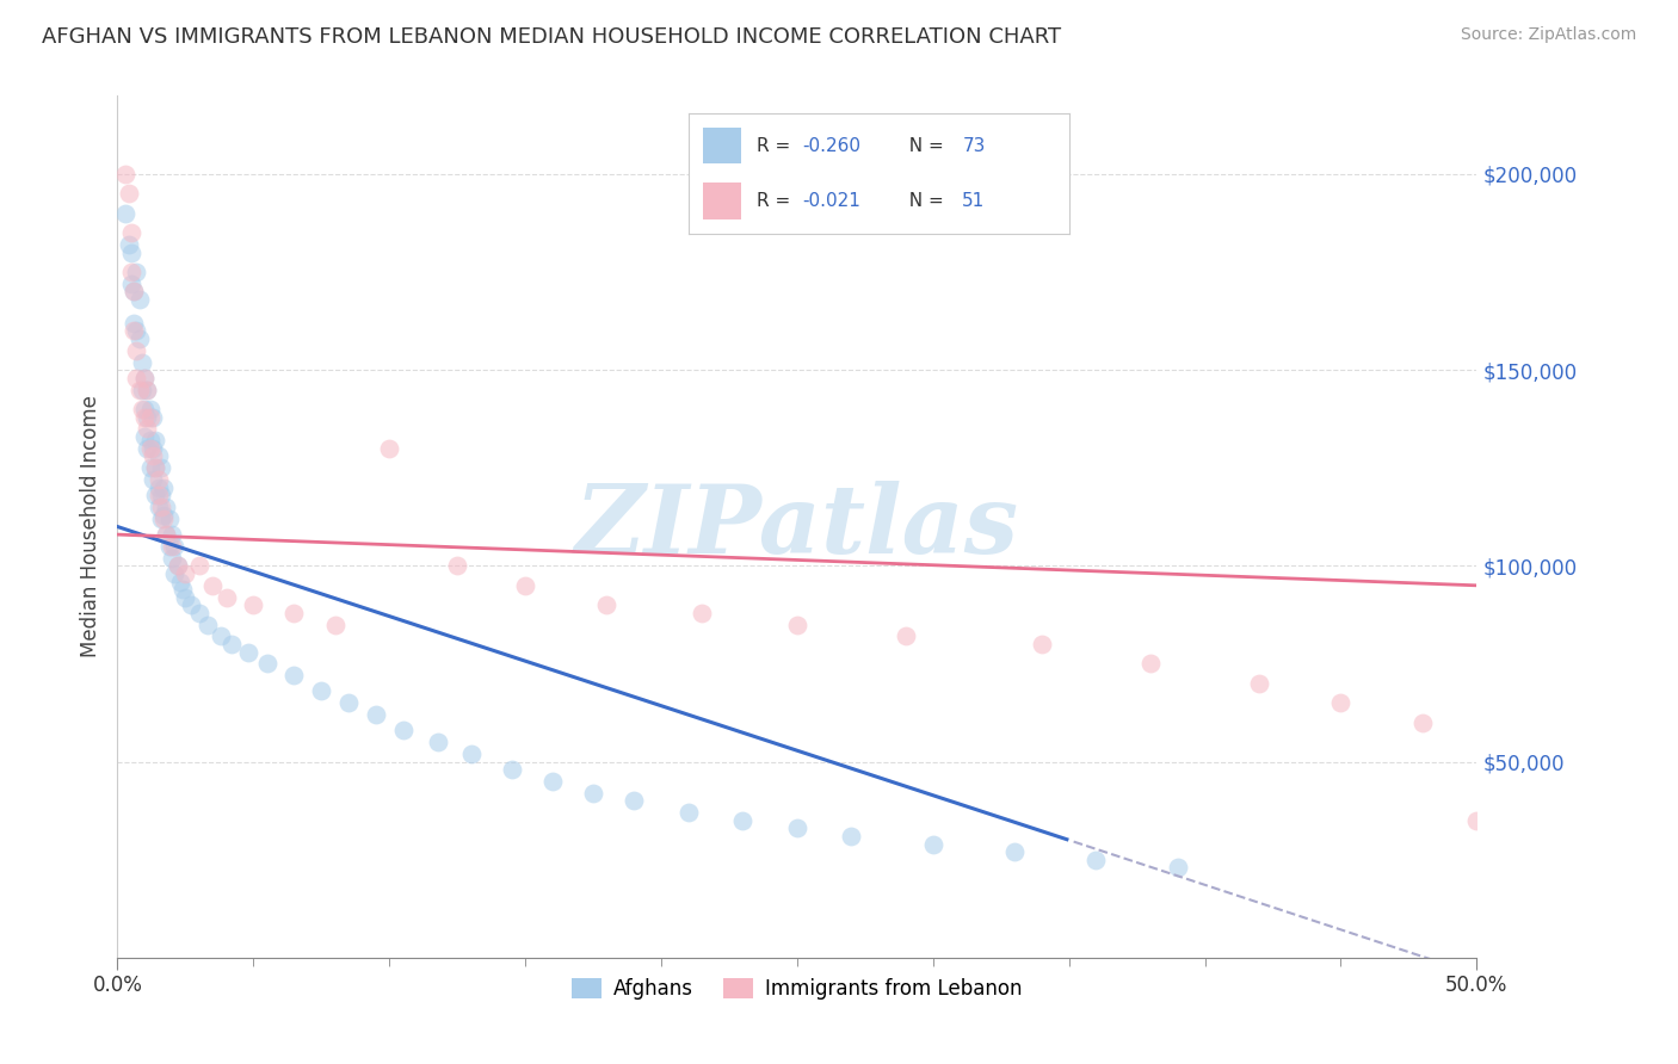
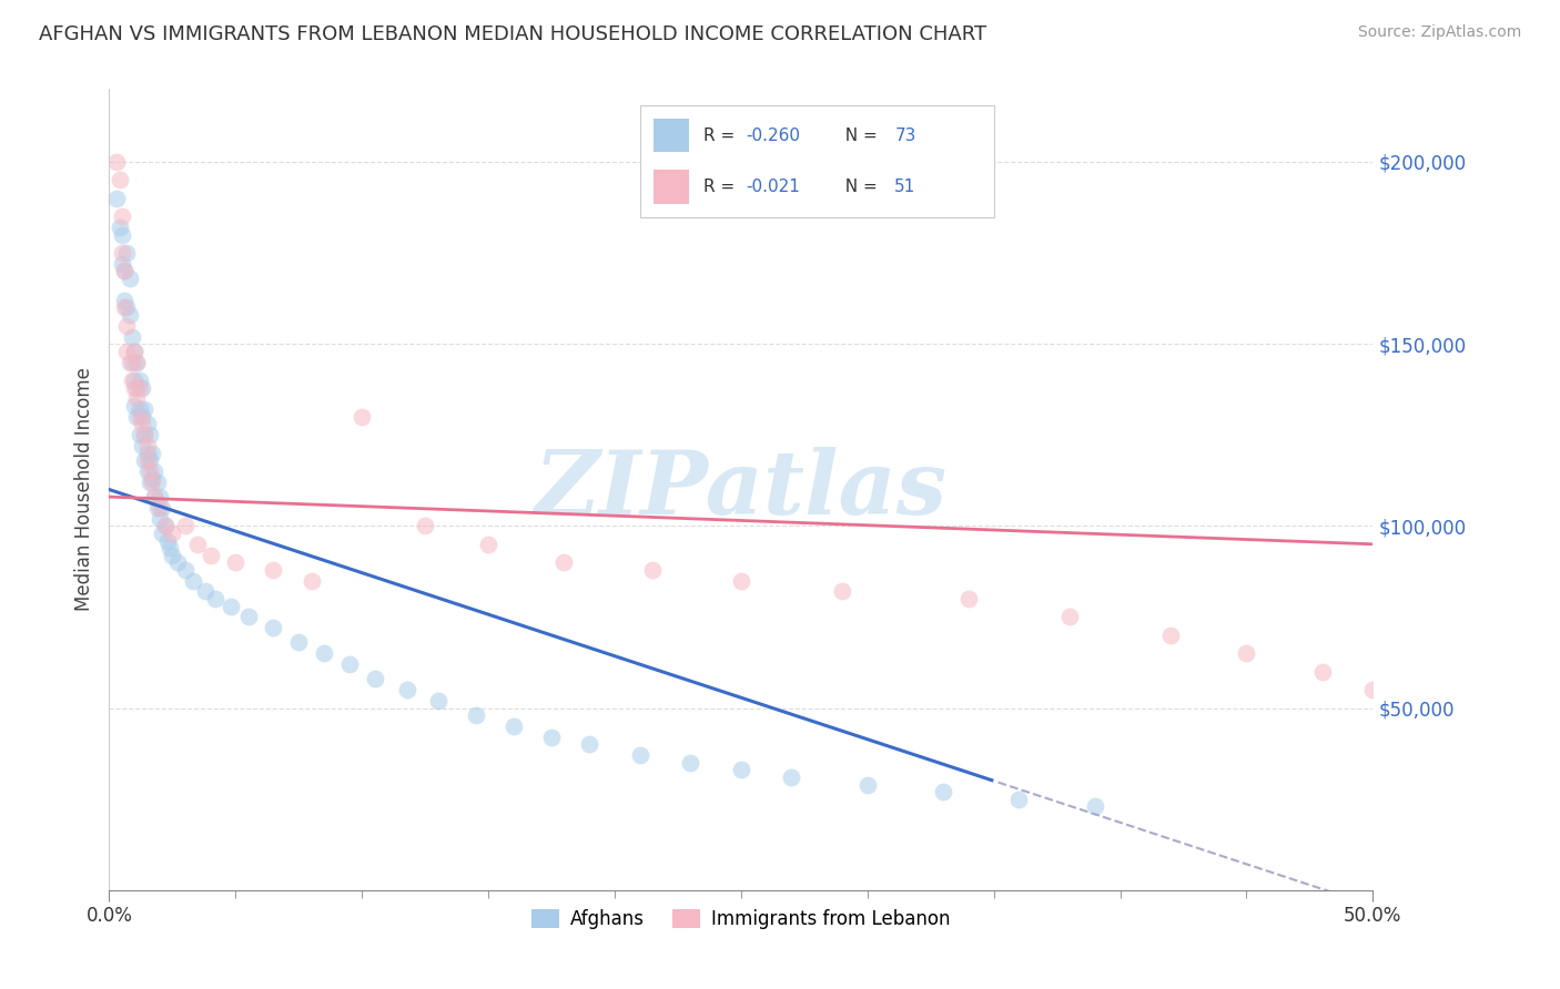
Immigrants from Lebanon/50.0%: $35,000 -> $55,000
